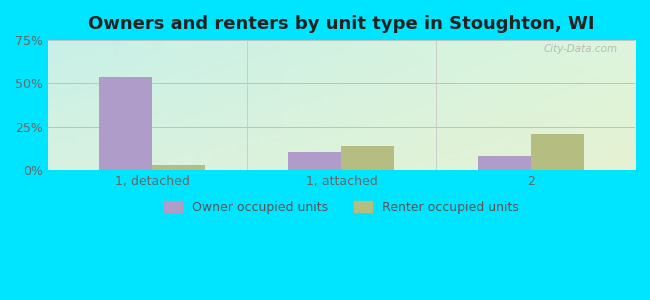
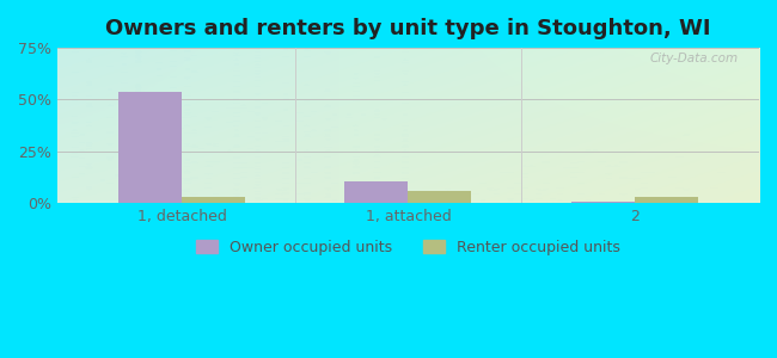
Renter occupied units/1, attached: 14% -> 6%
Owner occupied units/2: 8% -> 1%
Renter occupied units/2: 21% -> 3%
